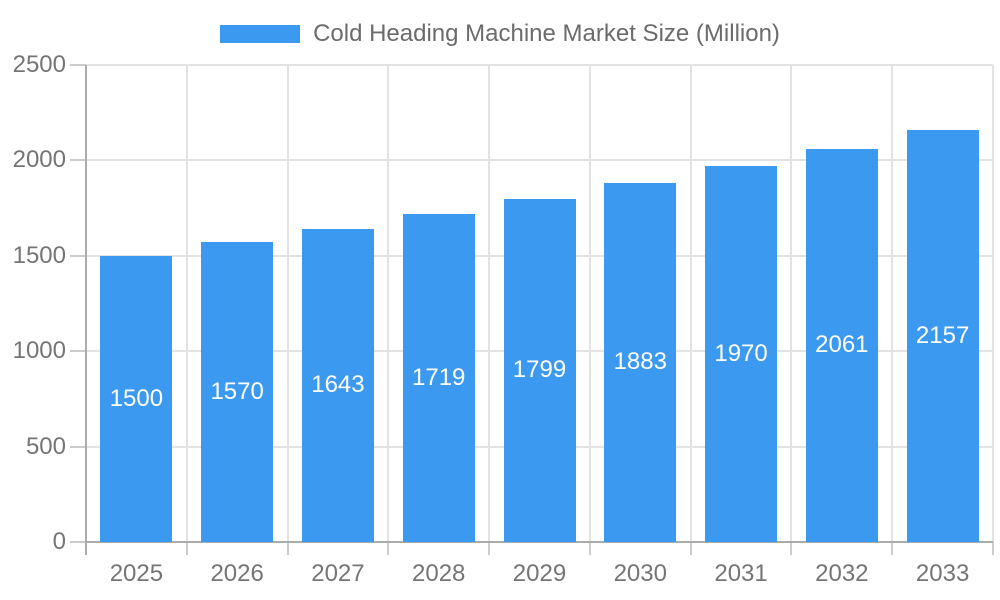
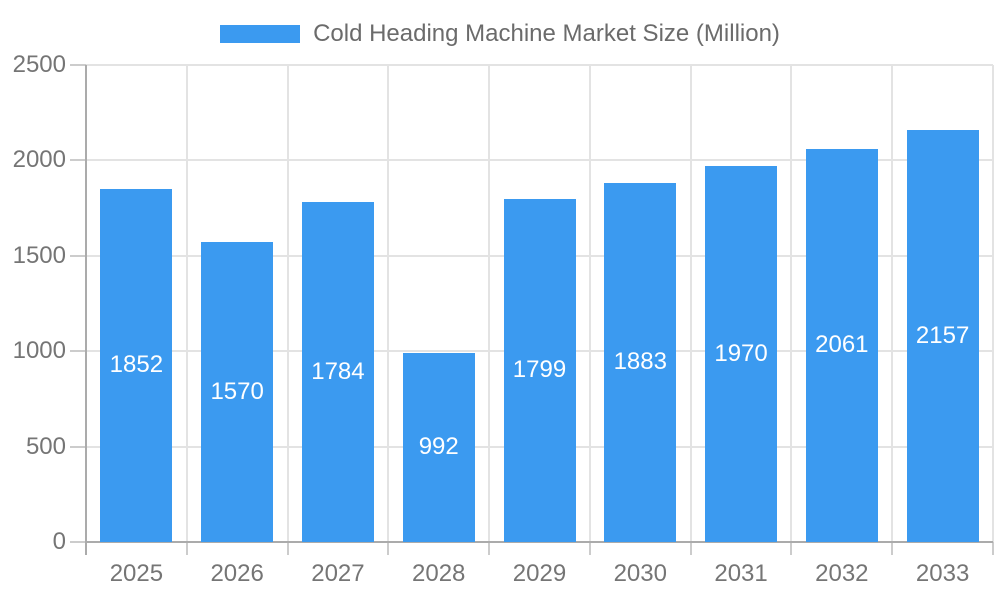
2025: 1500 -> 1852
2027: 1643 -> 1784
2028: 1719 -> 992
